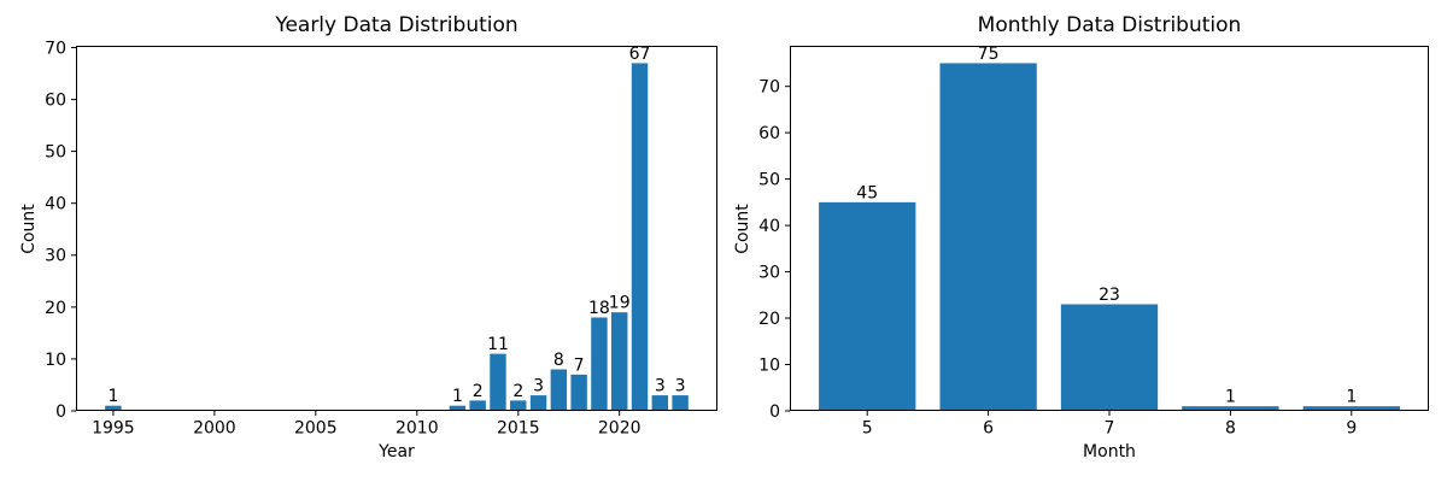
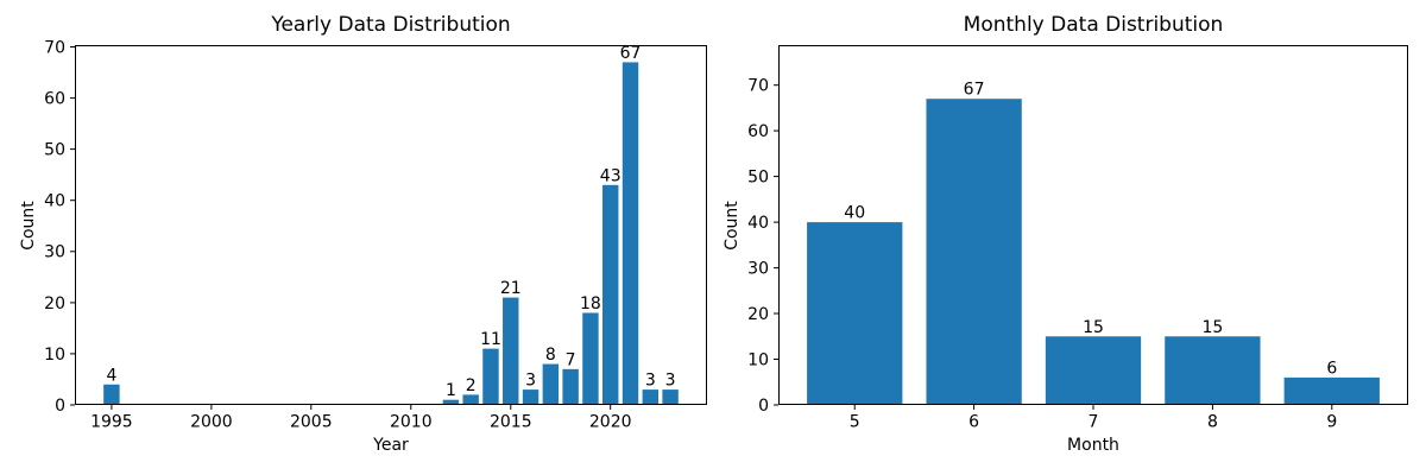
Yearly Data Distribution/1995: 1 -> 4
Yearly Data Distribution/2015: 2 -> 21
Yearly Data Distribution/2020: 19 -> 43
Monthly Data Distribution/5: 45 -> 40
Monthly Data Distribution/6: 75 -> 67
Monthly Data Distribution/7: 23 -> 15
Monthly Data Distribution/8: 1 -> 15
Monthly Data Distribution/9: 1 -> 6
